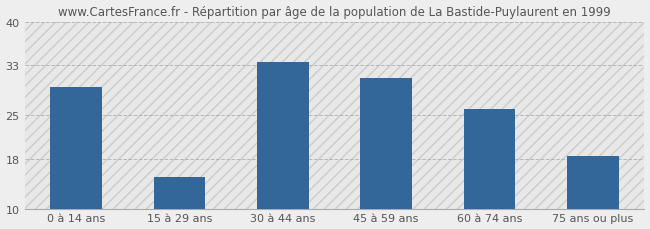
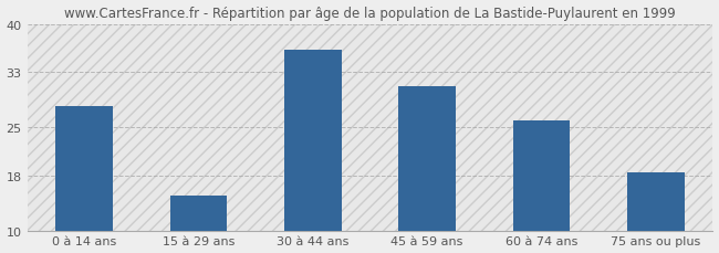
0 à 14 ans: 29.5 -> 28.0
30 à 44 ans: 33.5 -> 36.2
